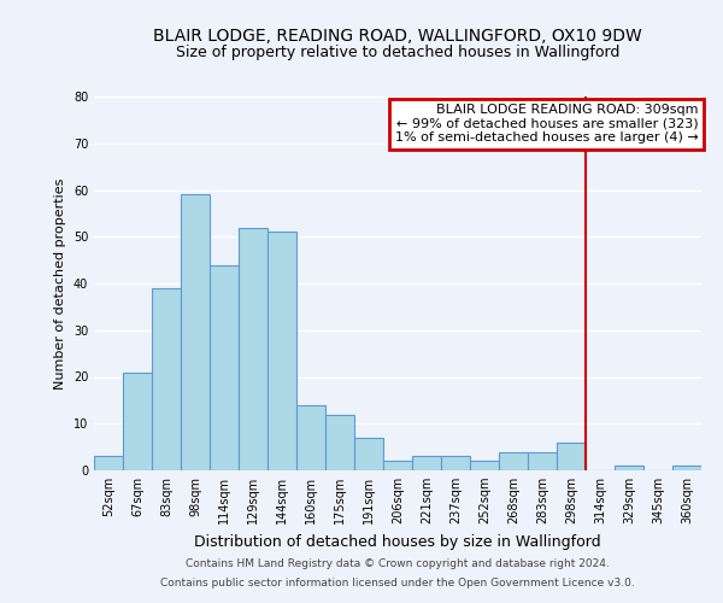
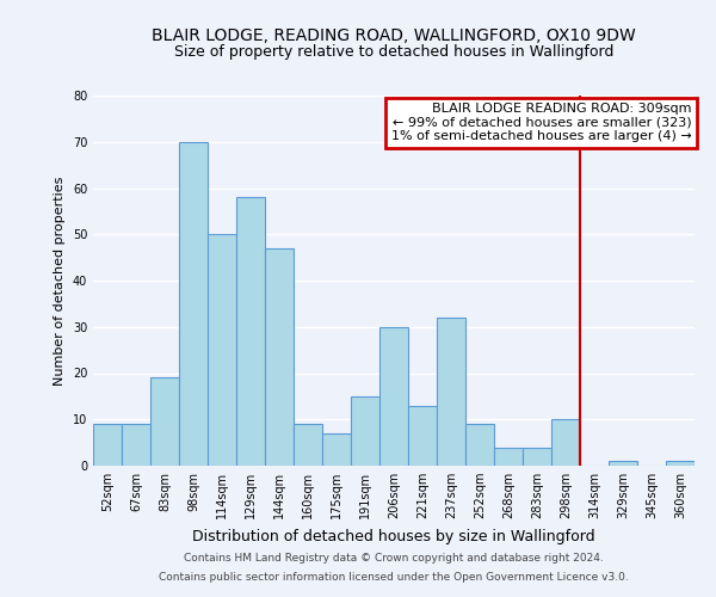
52sqm: 3 -> 9
67sqm: 21 -> 9
83sqm: 39 -> 19
98sqm: 59 -> 70
114sqm: 44 -> 50
129sqm: 52 -> 58
144sqm: 51 -> 47
160sqm: 14 -> 9
175sqm: 12 -> 7
191sqm: 7 -> 15
206sqm: 2 -> 30
221sqm: 3 -> 13
237sqm: 3 -> 32
252sqm: 2 -> 9
298sqm: 6 -> 10
